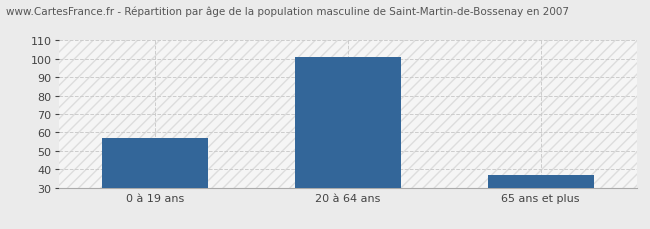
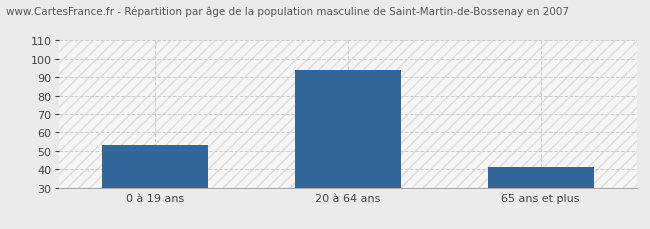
0 à 19 ans: 57 -> 53
20 à 64 ans: 101 -> 94
65 ans et plus: 37 -> 41
